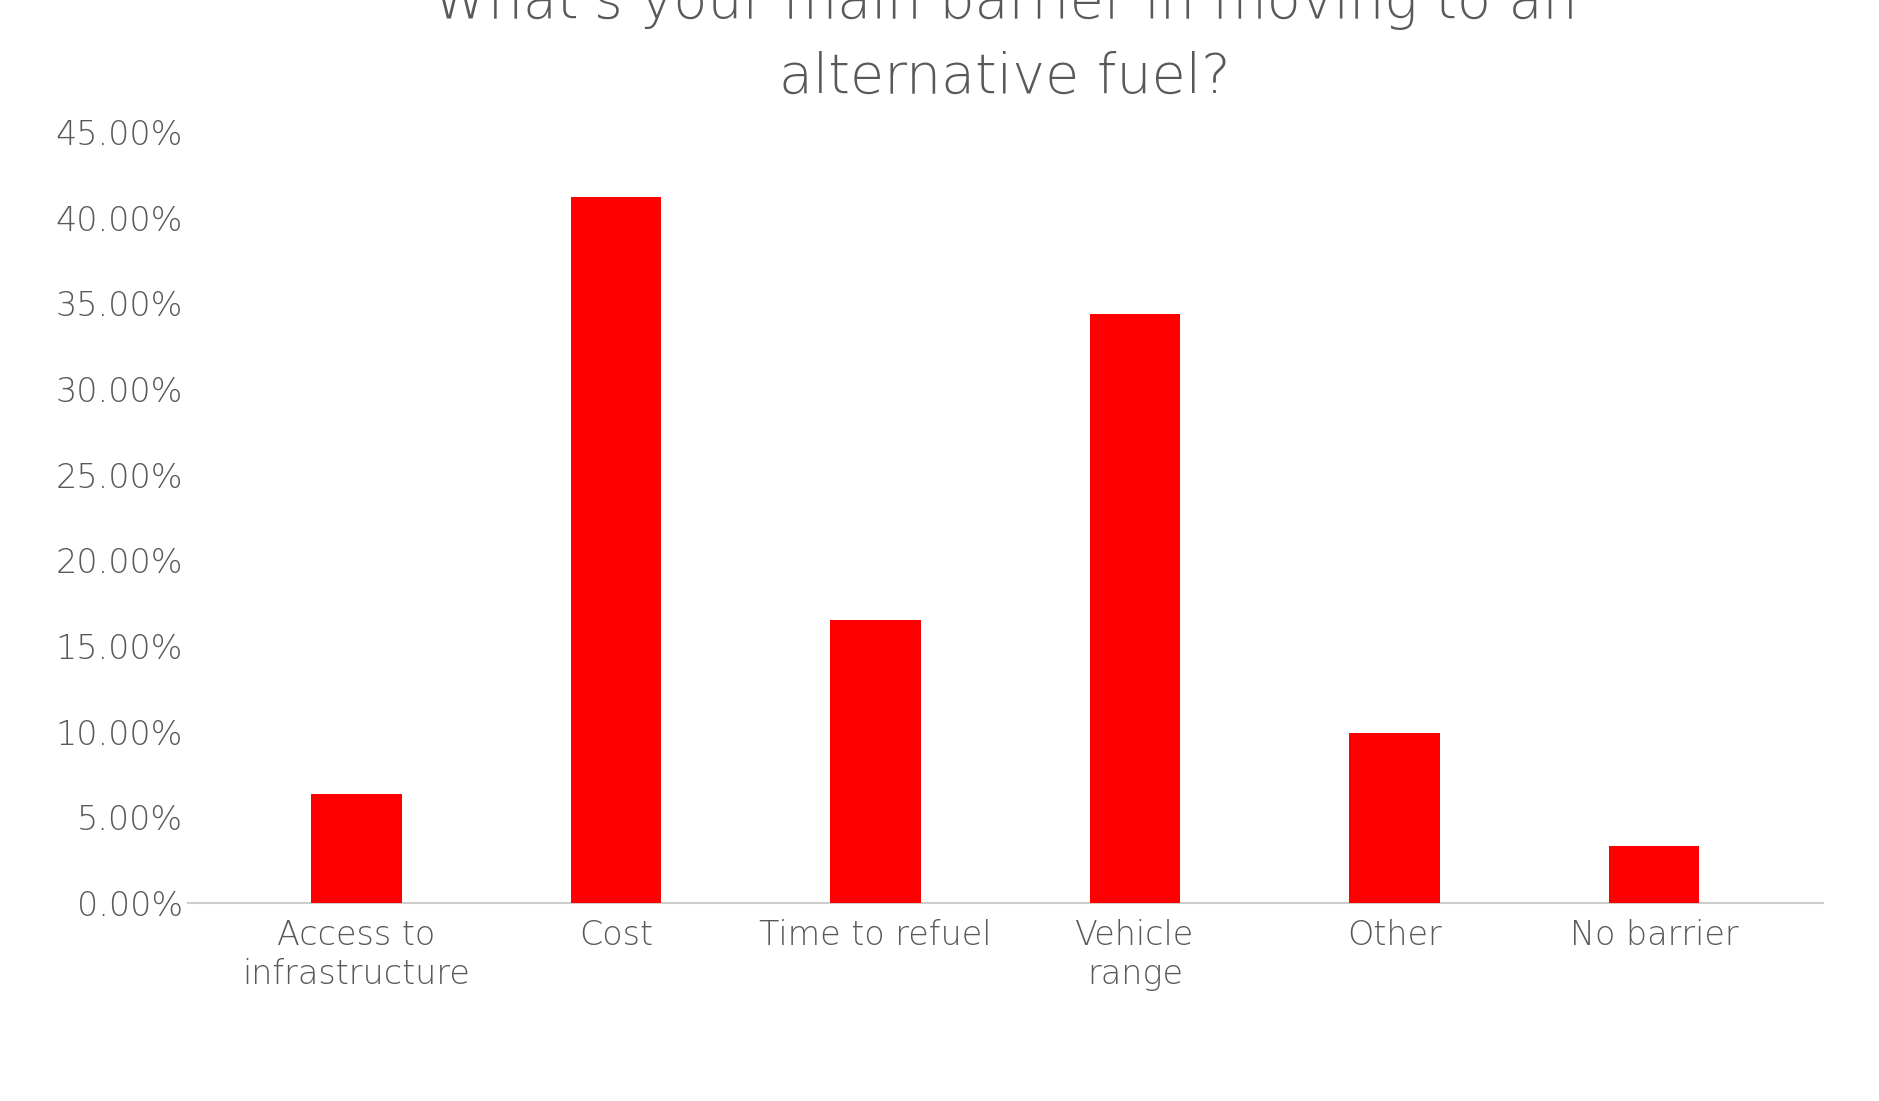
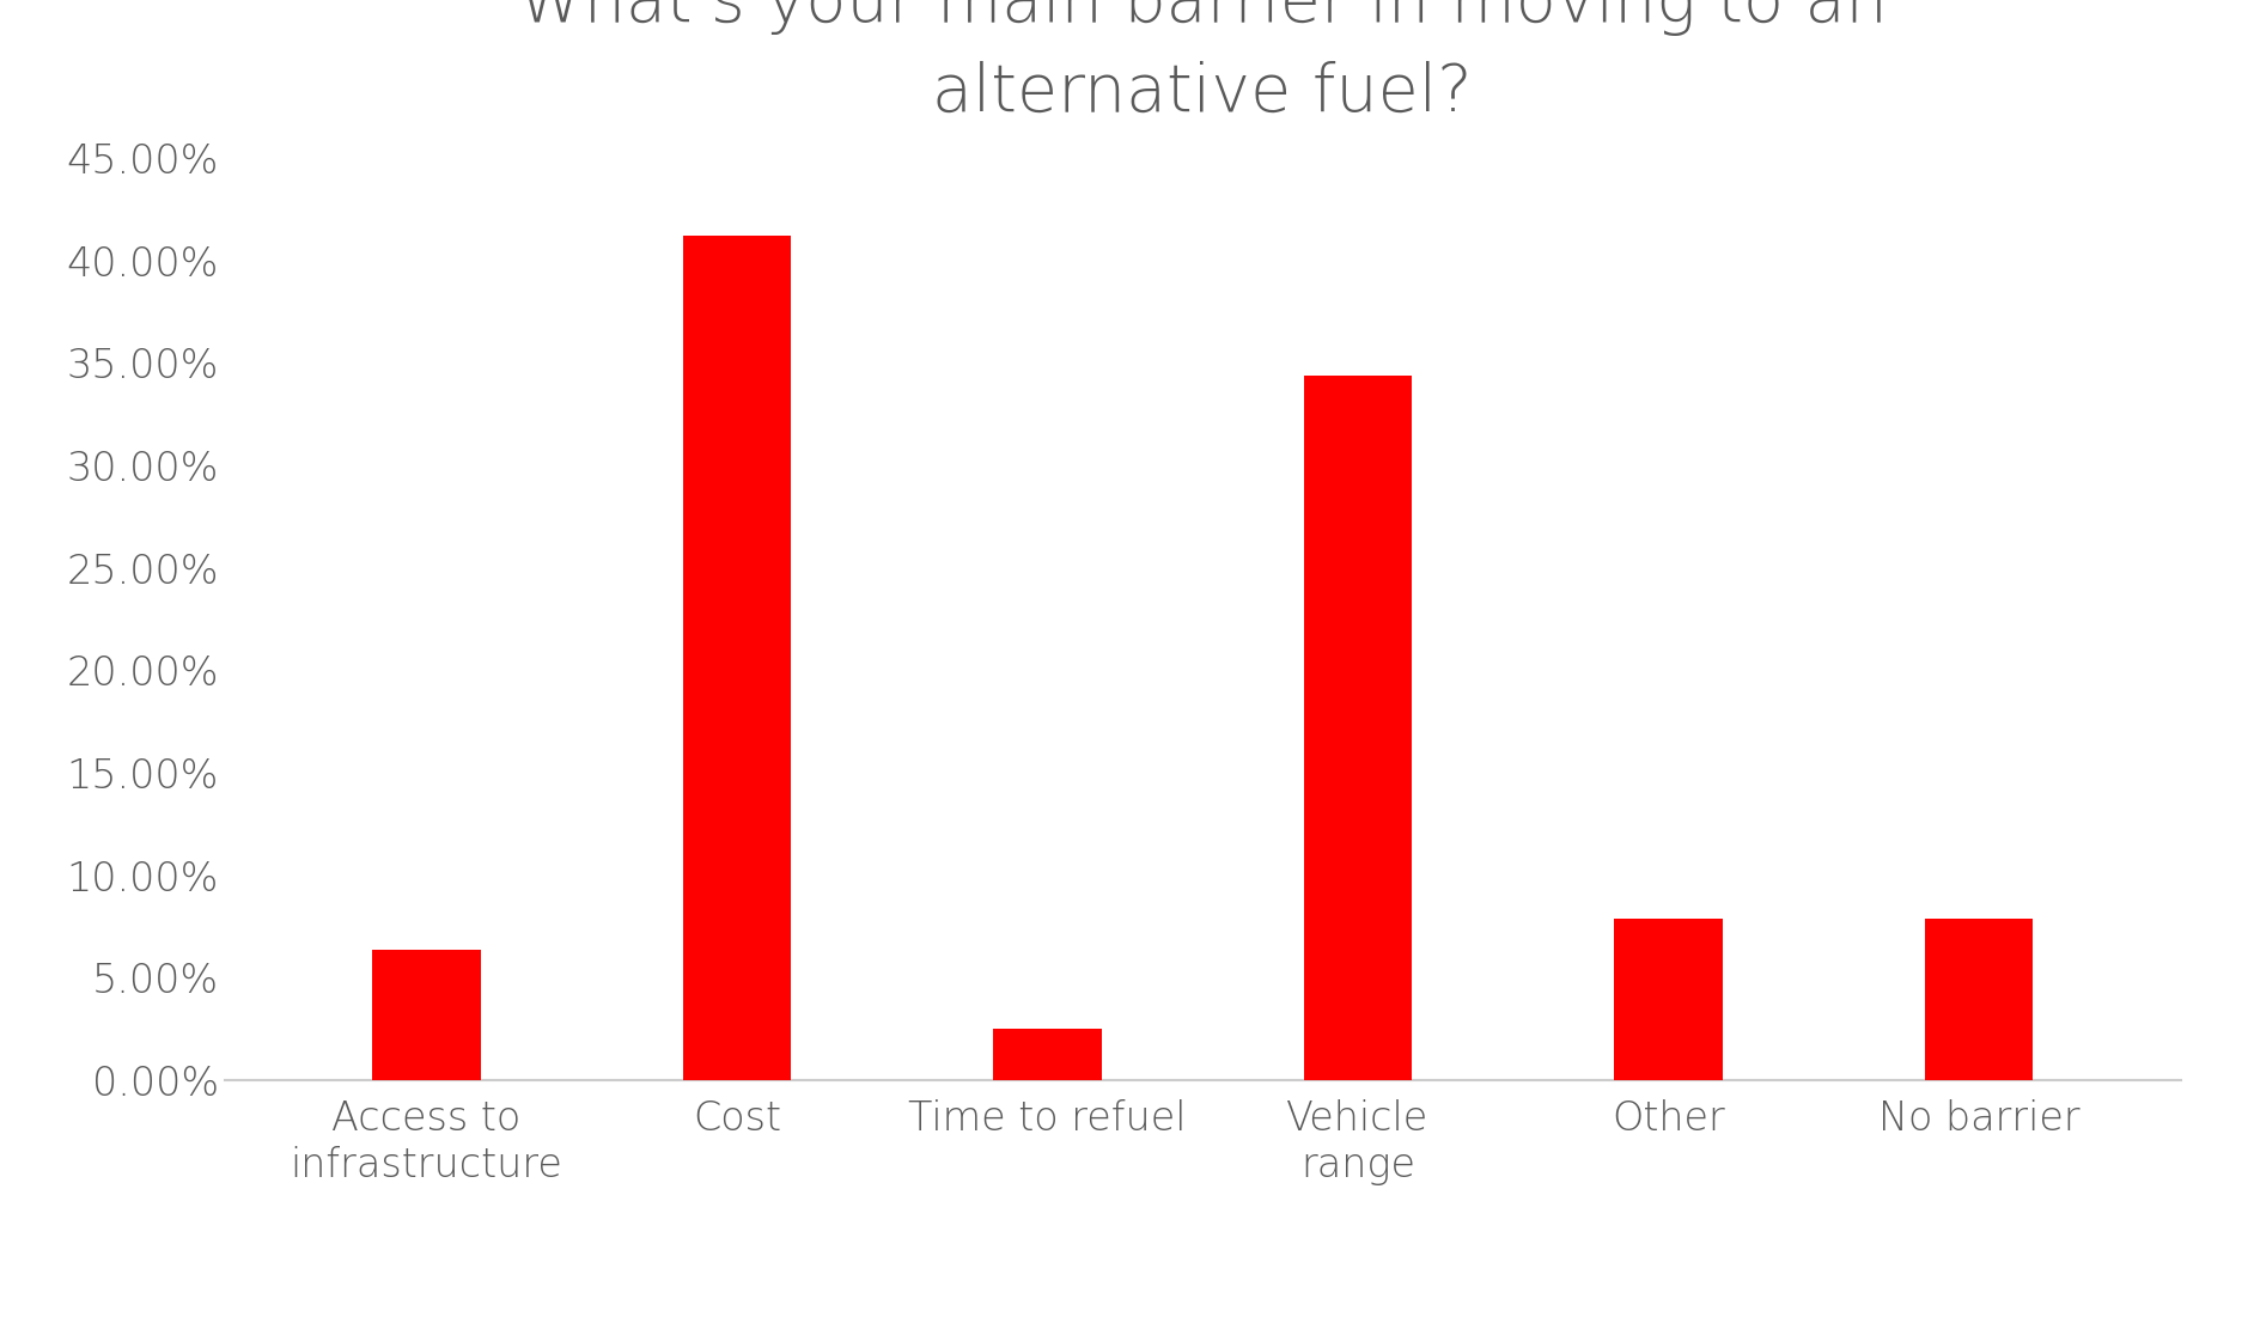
Time to refuel: 16.5% -> 2.5%
Other: 9.9% -> 7.9%
No barrier: 3.3% -> 7.9%
